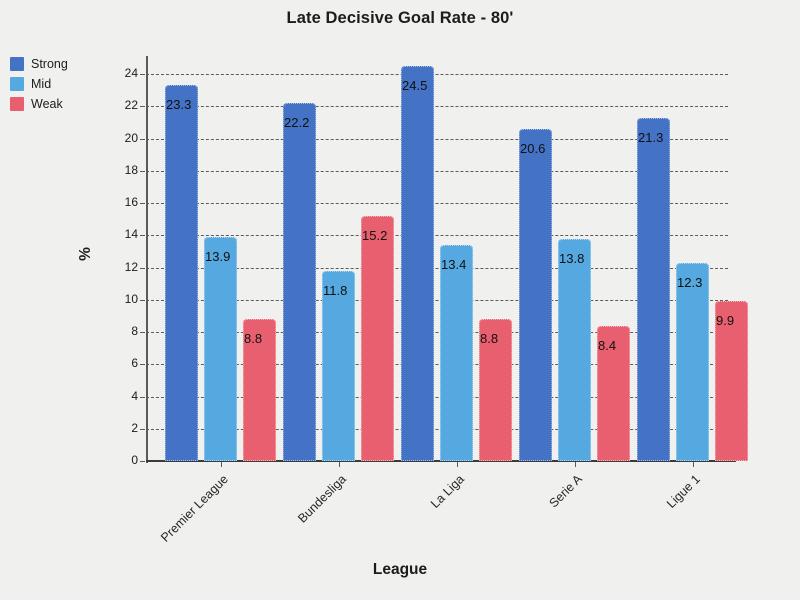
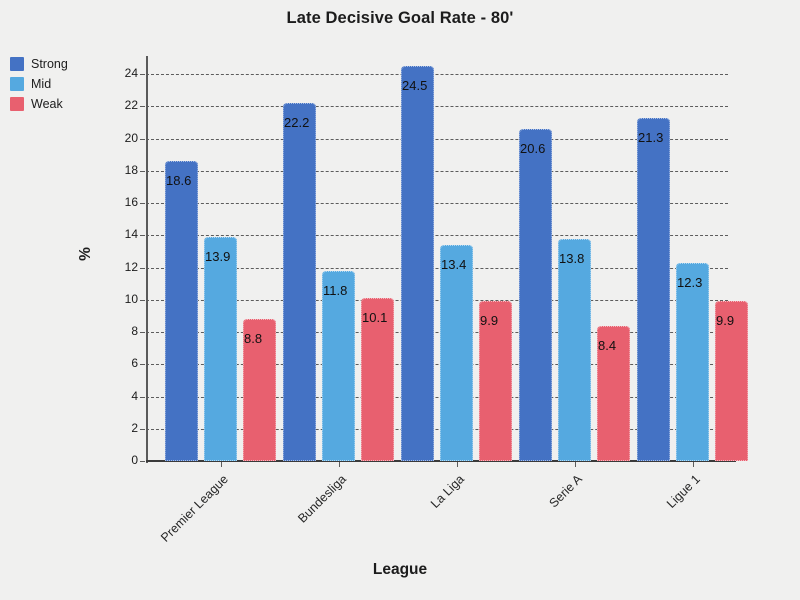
Strong/Premier League: 23.3 -> 18.6
Weak/Bundesliga: 15.2 -> 10.1
Weak/La Liga: 8.8 -> 9.9
